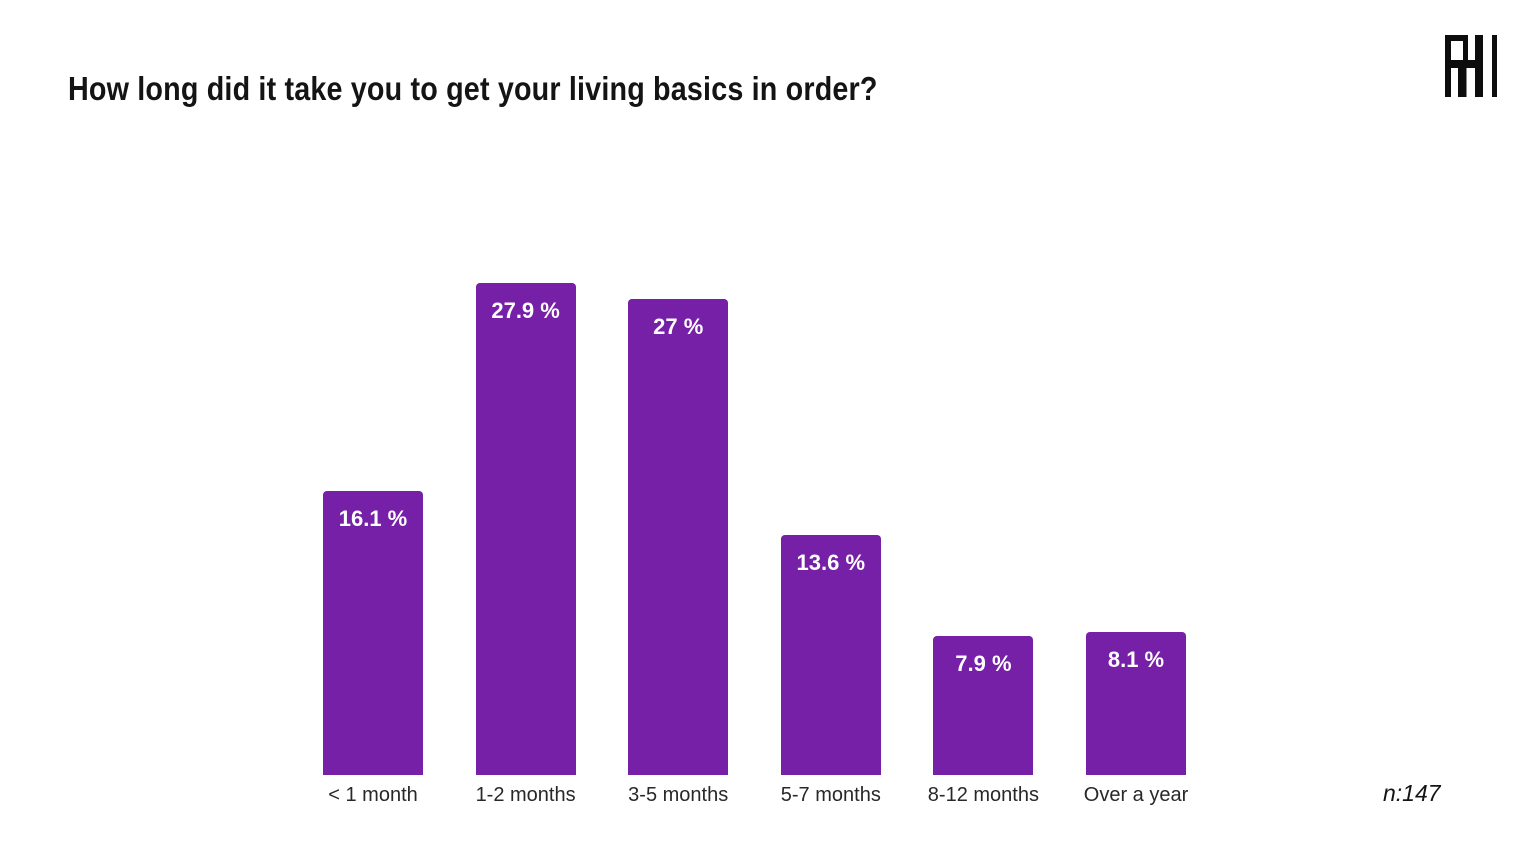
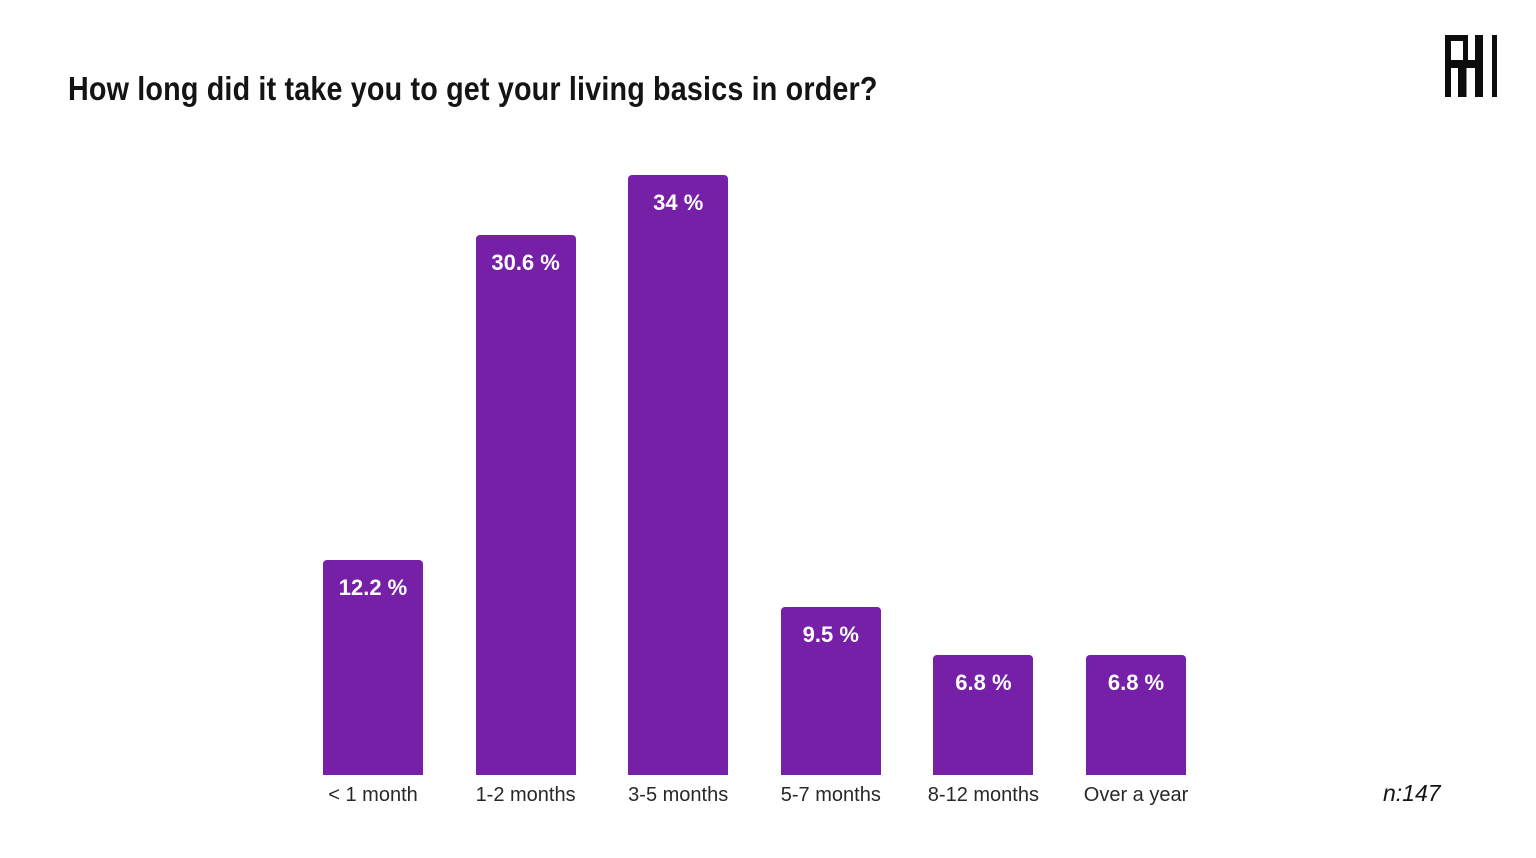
< 1 month: 16.1 -> 12.2
1-2 months: 27.9 -> 30.6
3-5 months: 27 -> 34
5-7 months: 13.6 -> 9.5
8-12 months: 7.9 -> 6.8
Over a year: 8.1 -> 6.8
